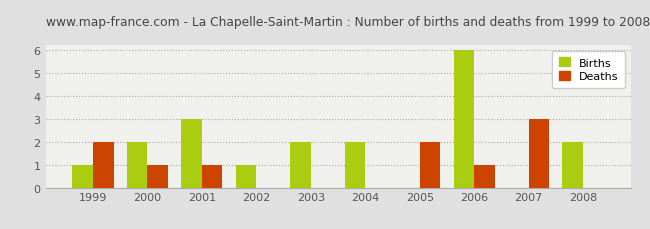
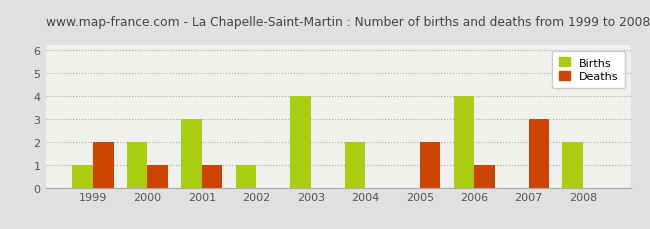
Births/2003: 2 -> 4
Births/2006: 6 -> 4
